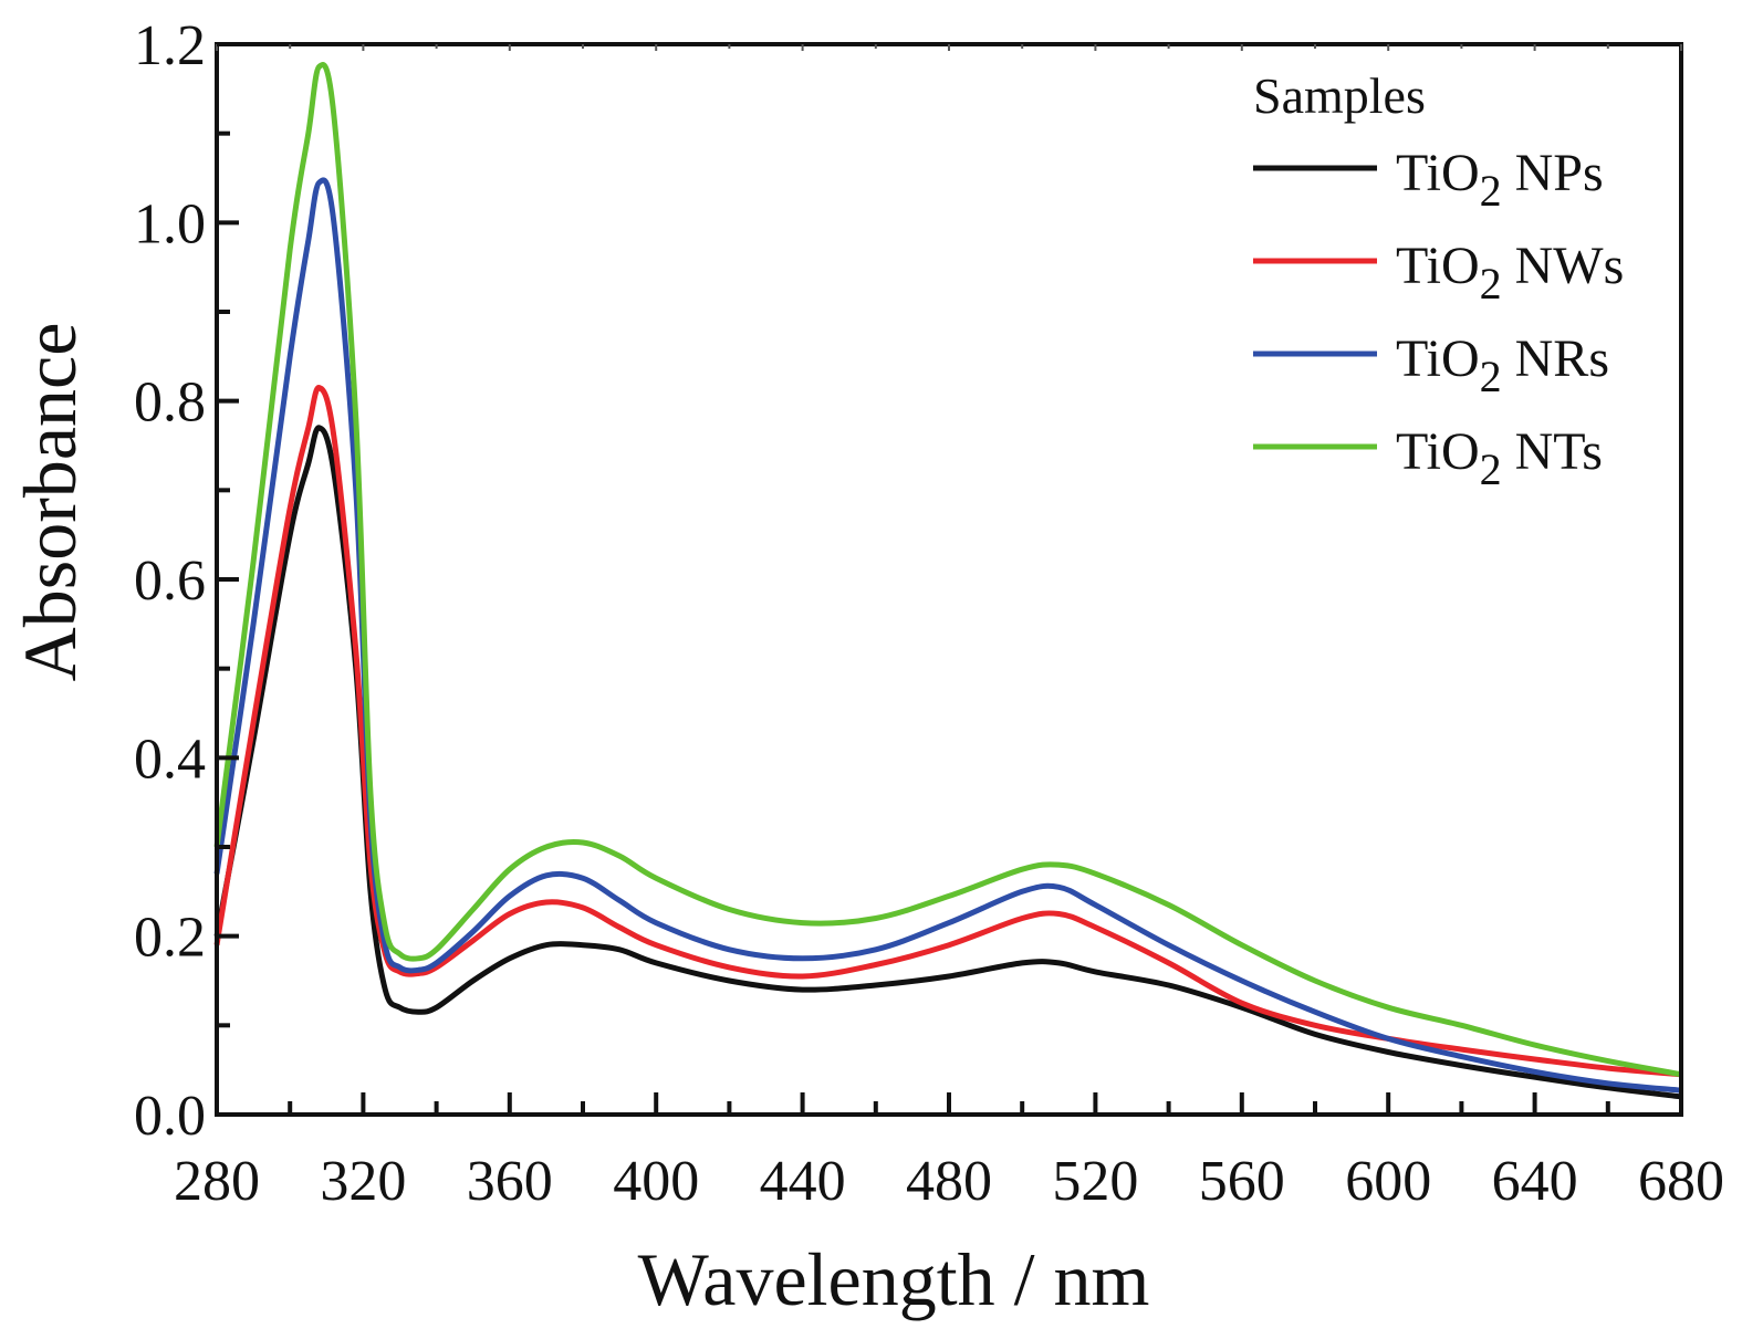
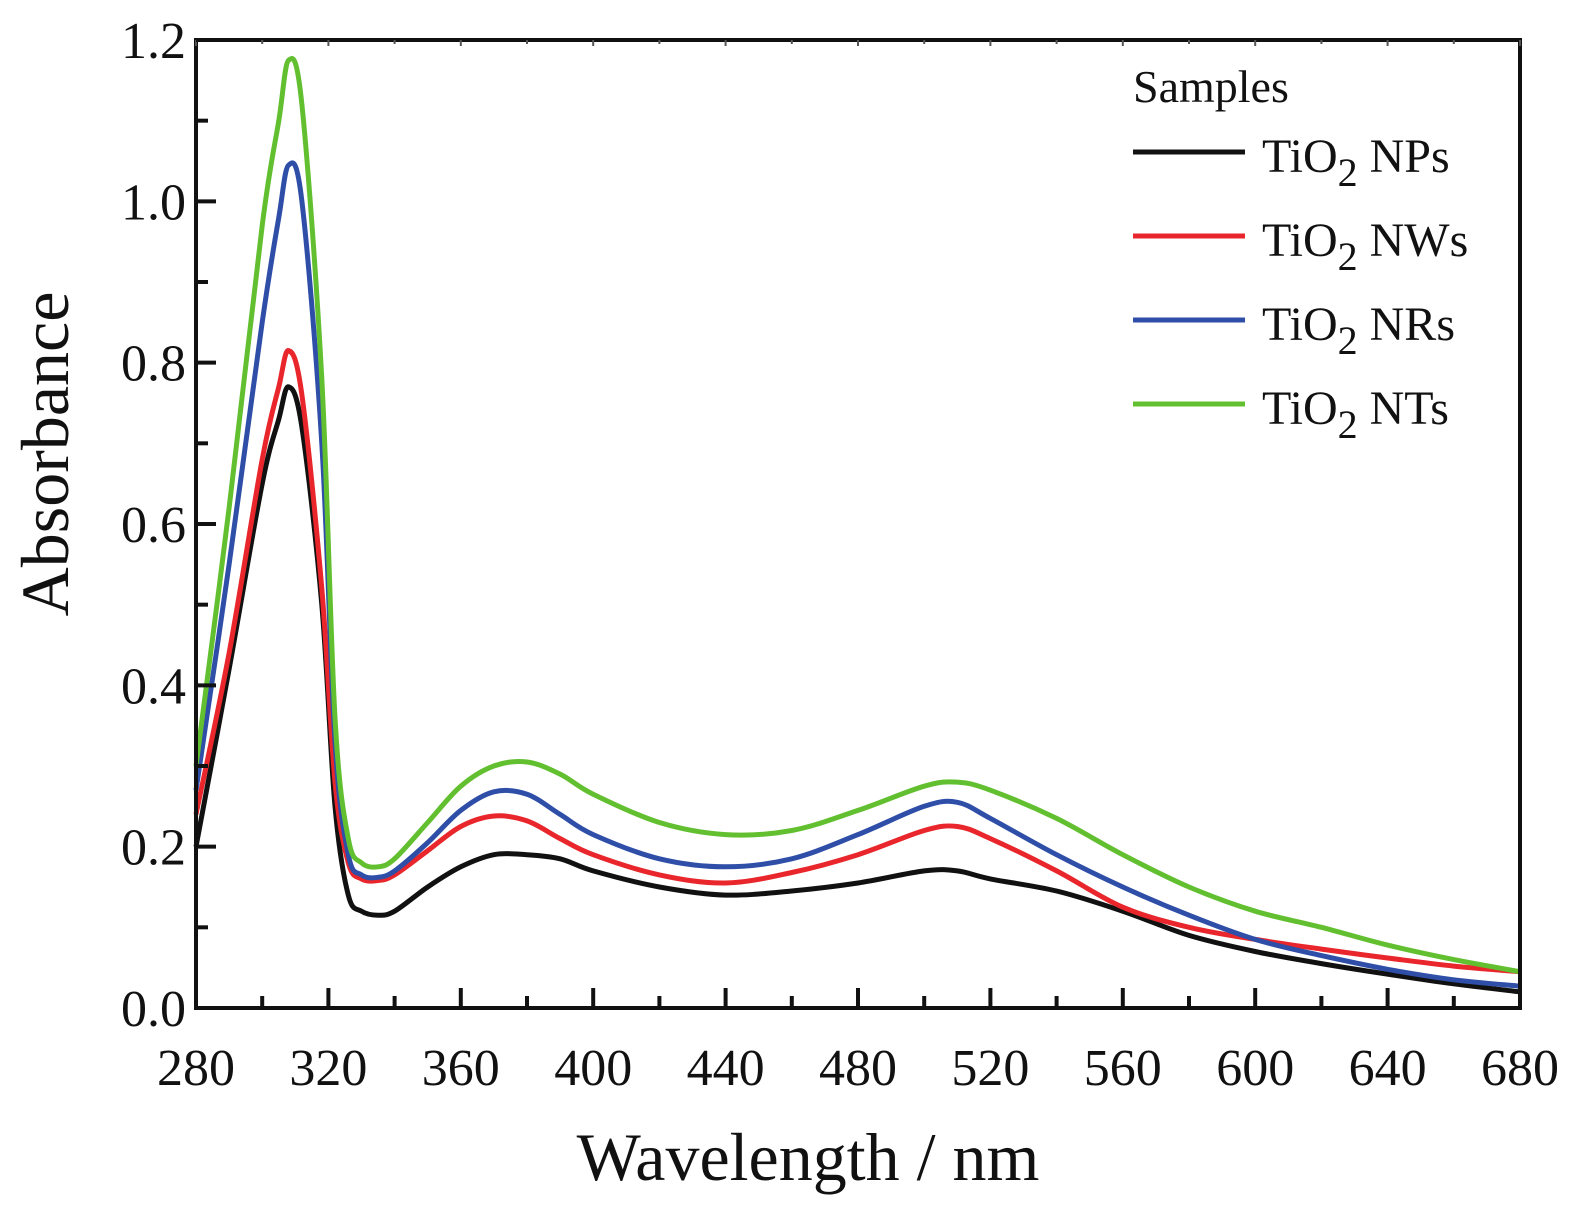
TiO2 NWs/280: 0.19 -> 0.24
